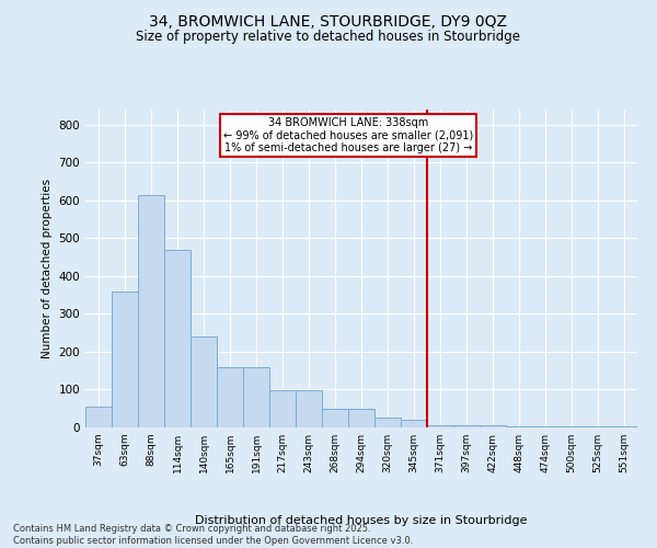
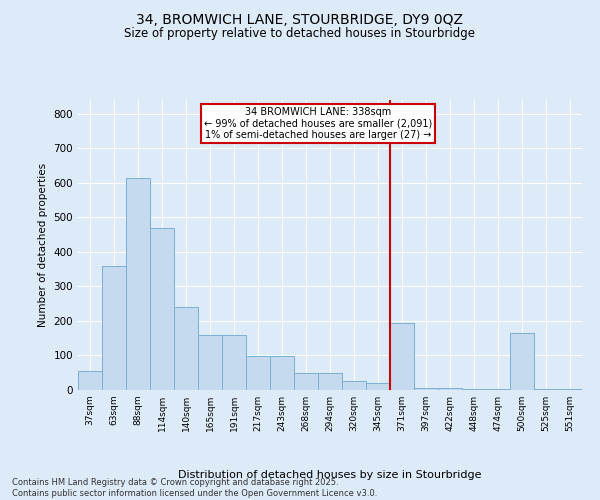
371sqm: 5 -> 195
500sqm: 3 -> 165
